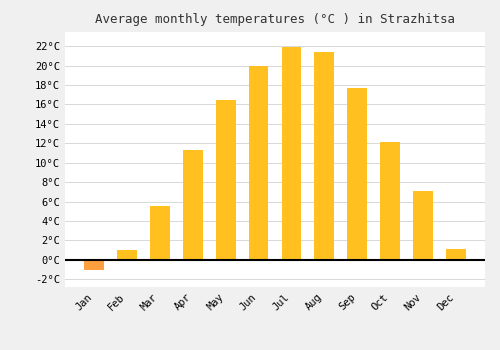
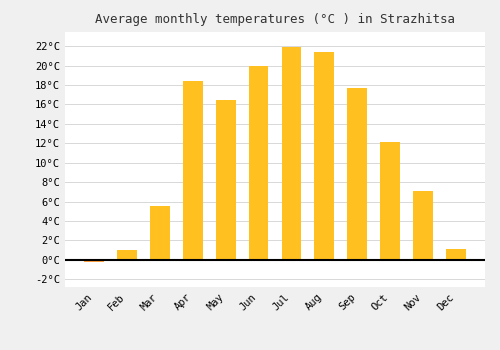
Jan: -1.0°C -> -0.2°C
Apr: 11.3°C -> 18.4°C
